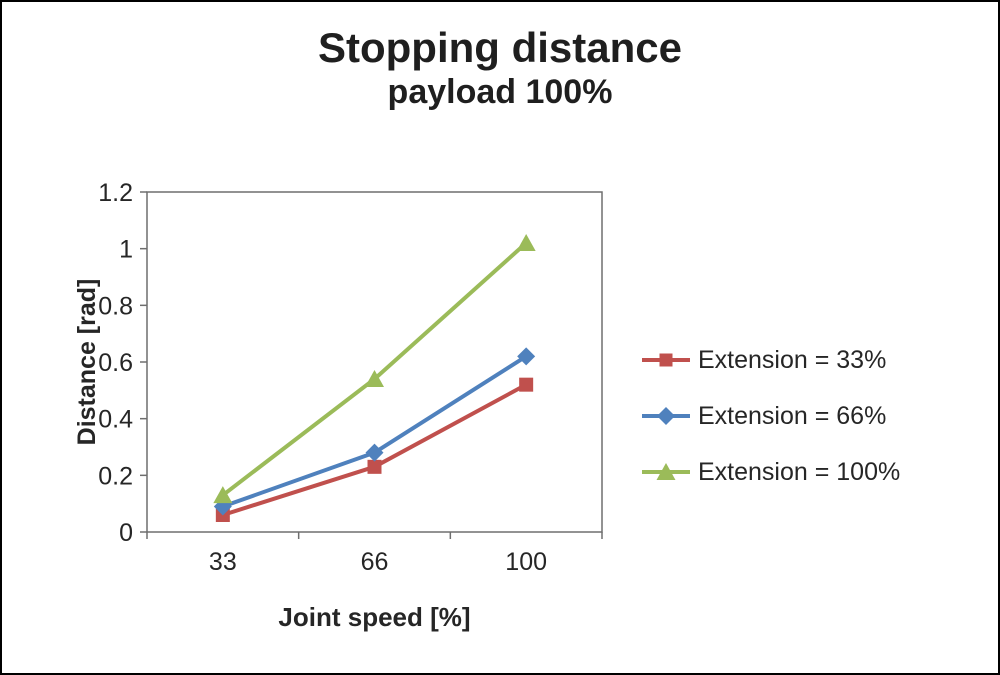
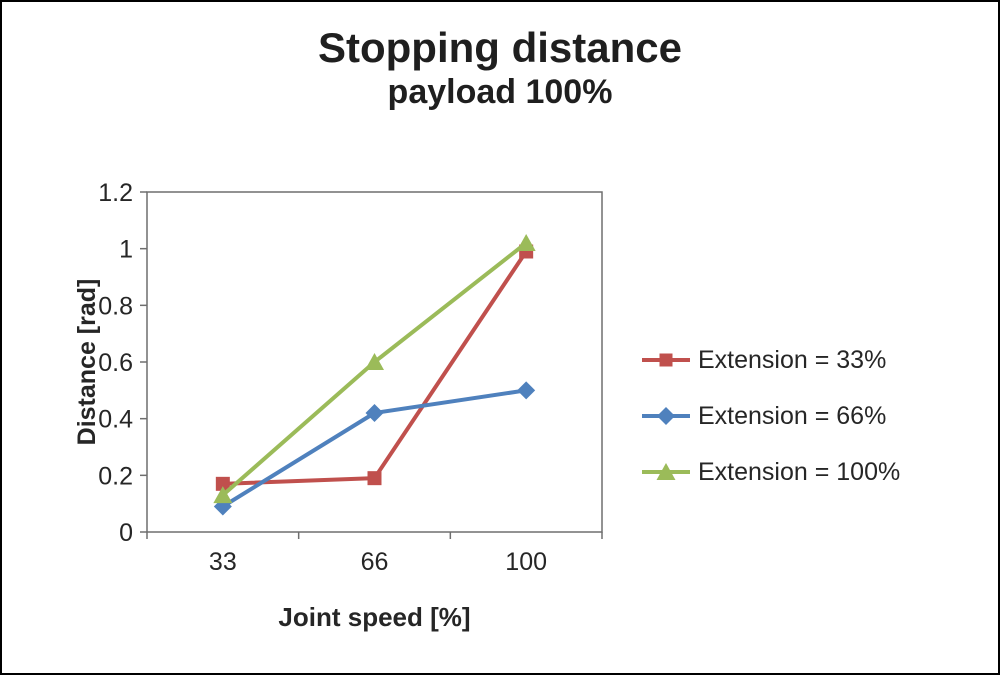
Extension = 33%/33: 0.06 -> 0.17
Extension = 33%/66: 0.23 -> 0.19
Extension = 66%/66: 0.28 -> 0.42
Extension = 100%/66: 0.54 -> 0.60
Extension = 33%/100: 0.52 -> 0.99
Extension = 66%/100: 0.62 -> 0.50
